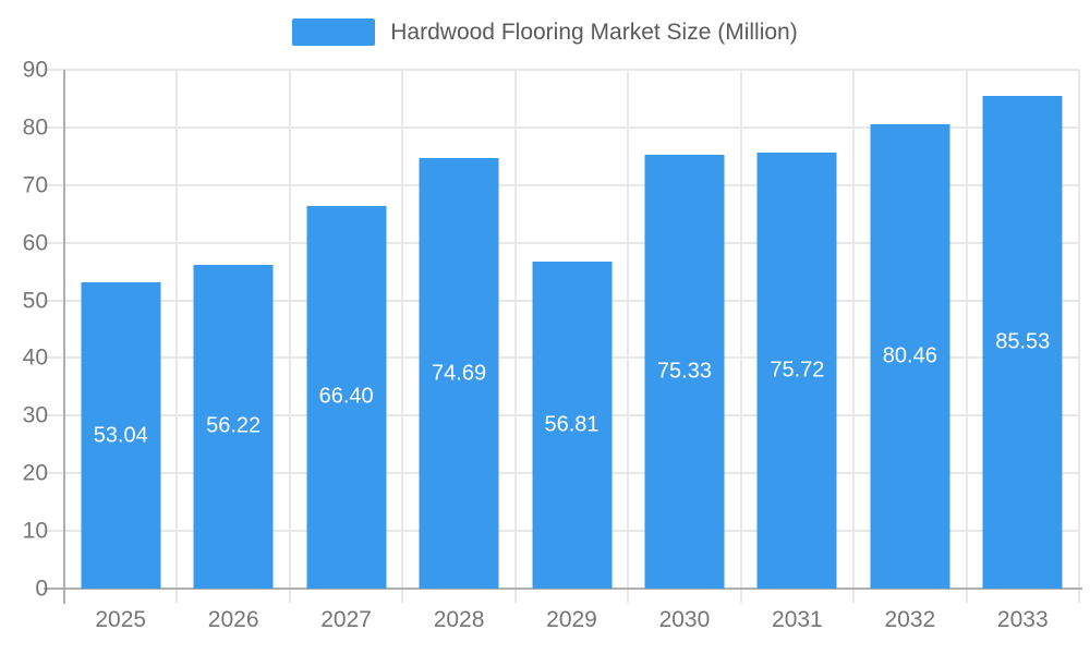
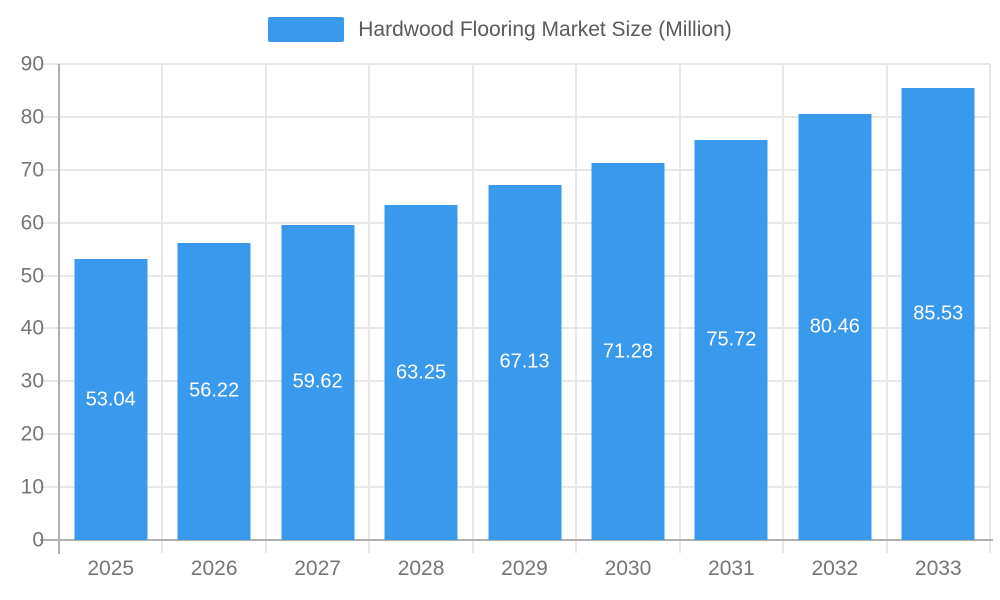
2027: 66.40 -> 59.62
2028: 74.69 -> 63.25
2029: 56.81 -> 67.13
2030: 75.33 -> 71.28
